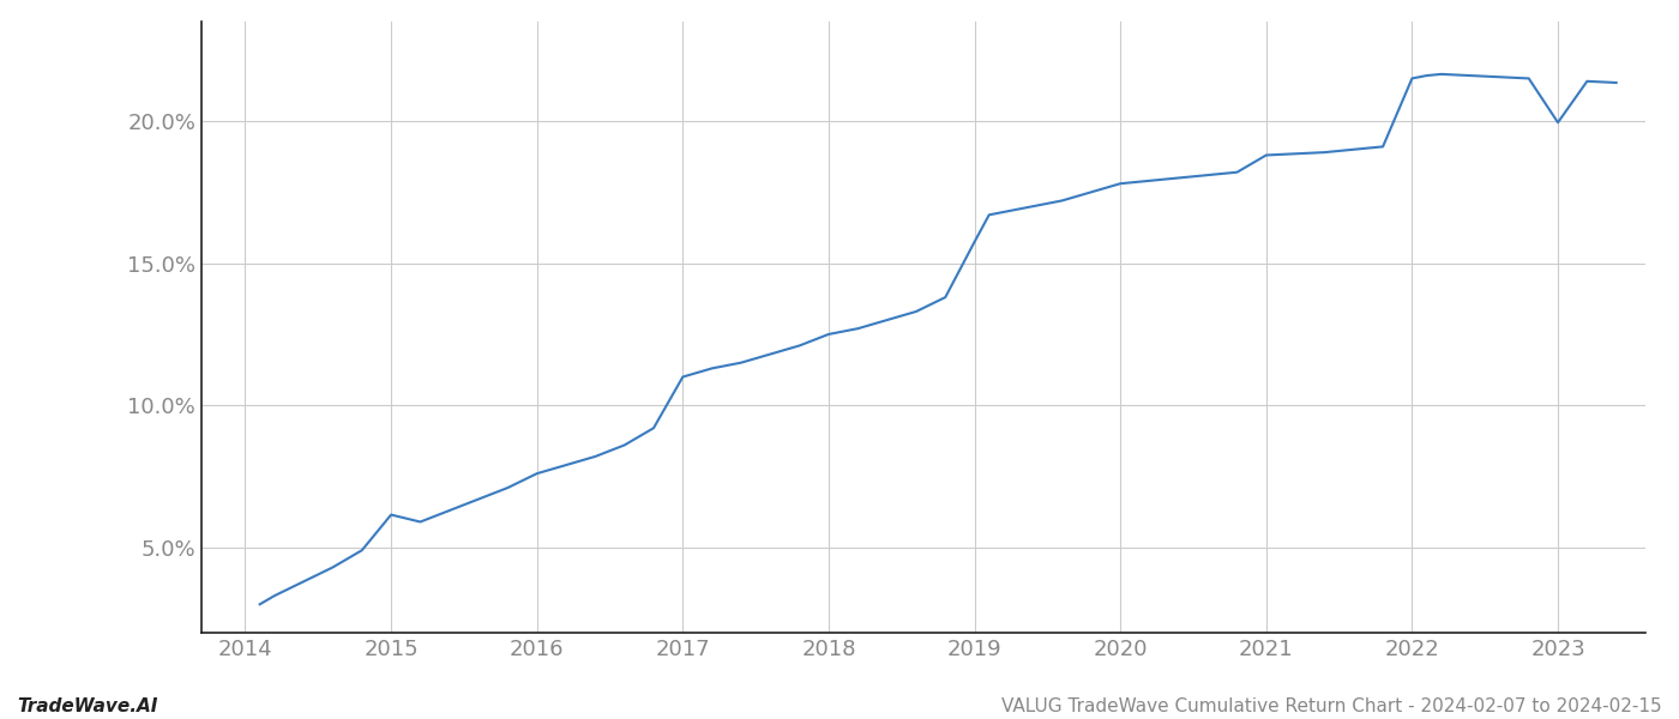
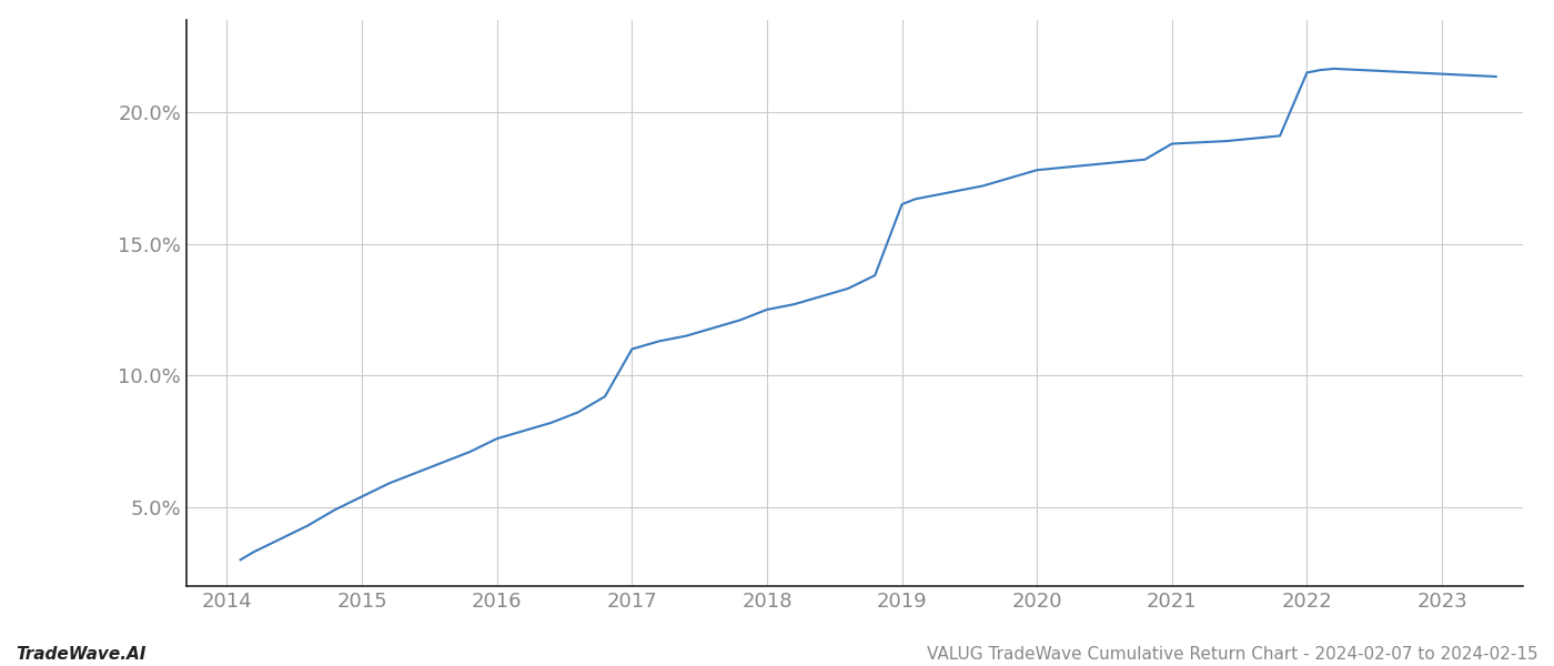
2015: 6.15% -> 5.40%
2019: 15.75% -> 16.50%
2023: 19.95% -> 21.45%
